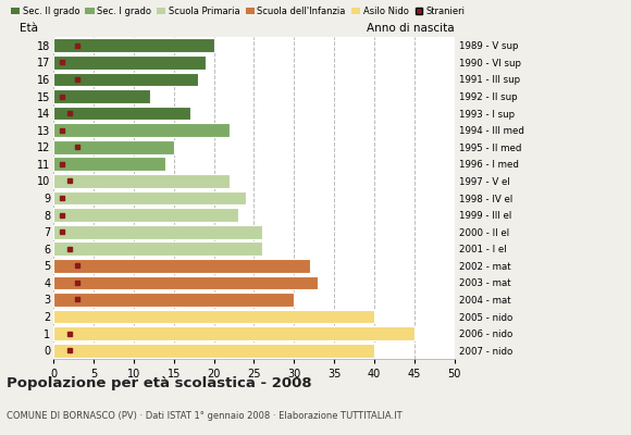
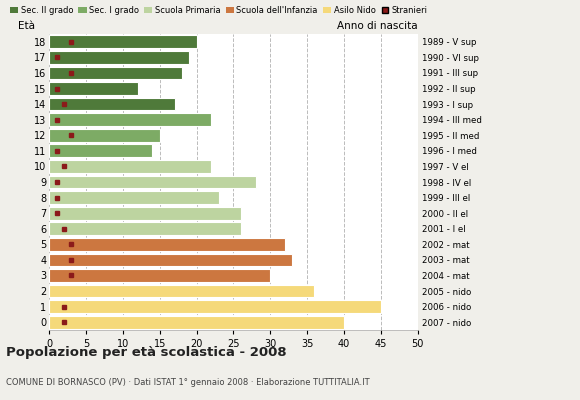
9: 24 -> 28
2: 40 -> 36
